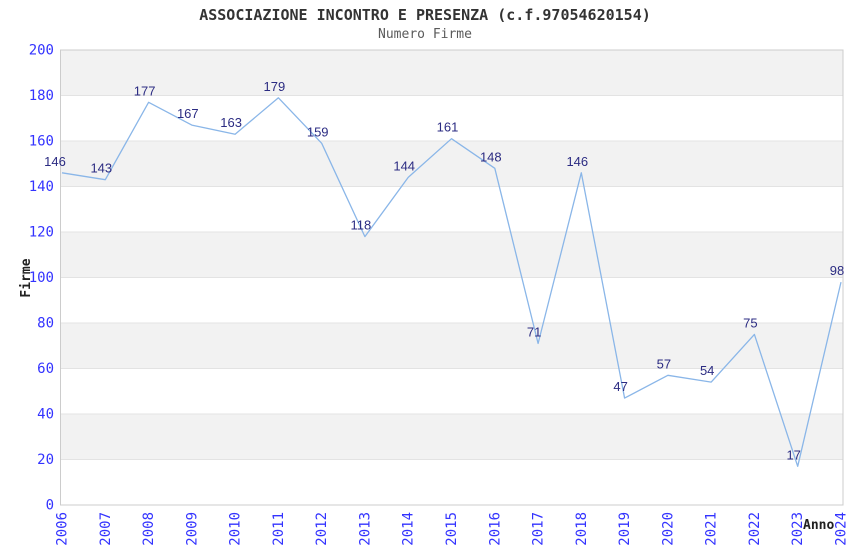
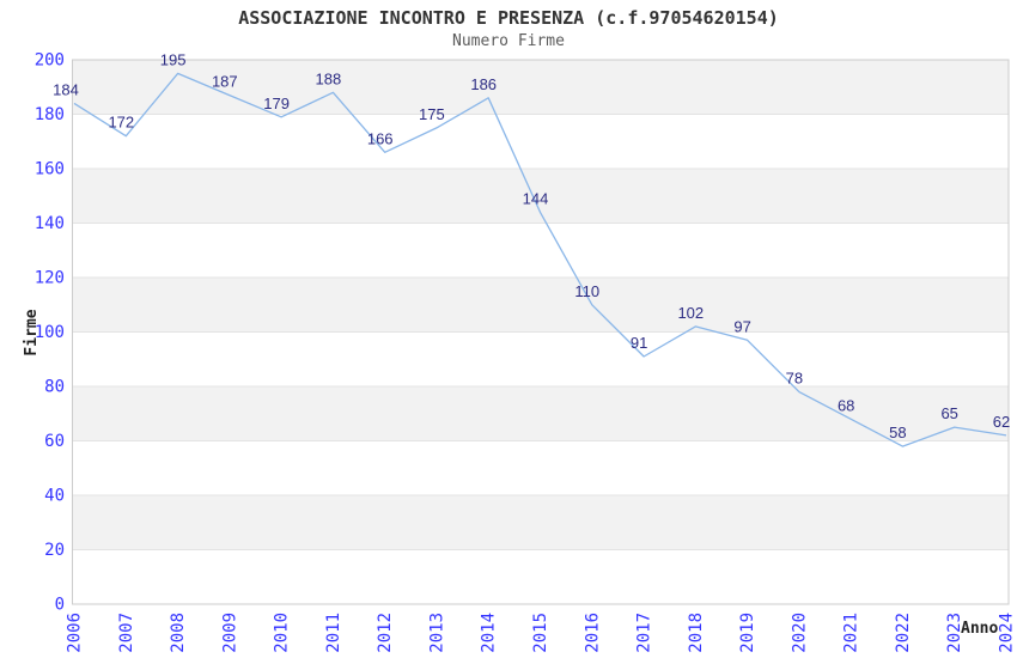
2006: 146 -> 184
2007: 143 -> 172
2008: 177 -> 195
2009: 167 -> 187
2010: 163 -> 179
2011: 179 -> 188
2012: 159 -> 166
2013: 118 -> 175
2014: 144 -> 186
2015: 161 -> 144
2016: 148 -> 110
2017: 71 -> 91
2018: 146 -> 102
2019: 47 -> 97
2020: 57 -> 78
2021: 54 -> 68
2022: 75 -> 58
2023: 17 -> 65
2024: 98 -> 62
